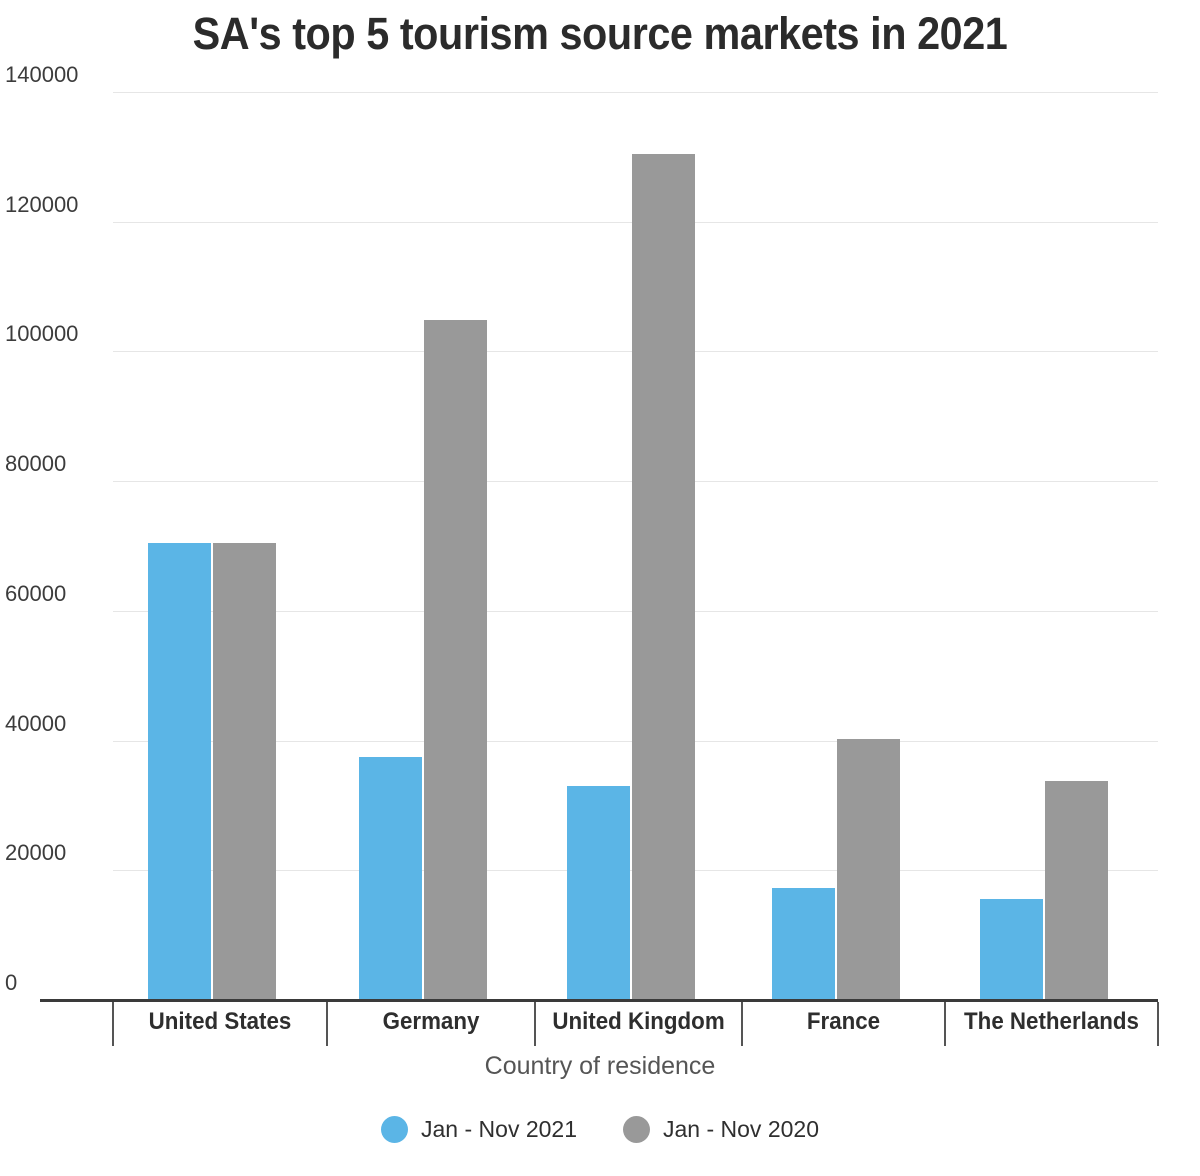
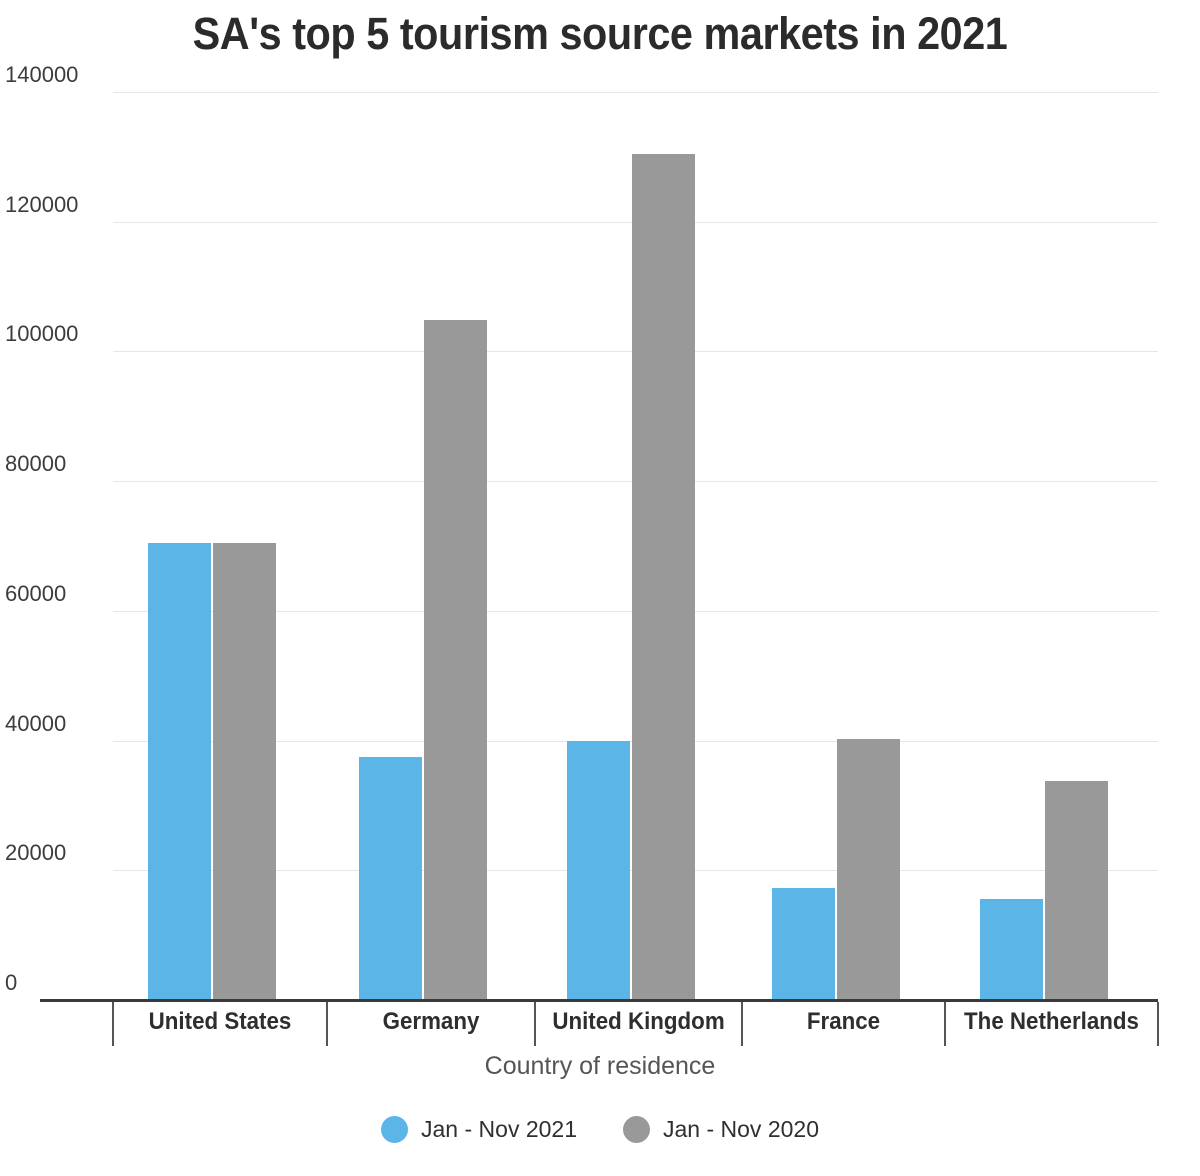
Jan - Nov 2021/United Kingdom: 33000 -> 40000
